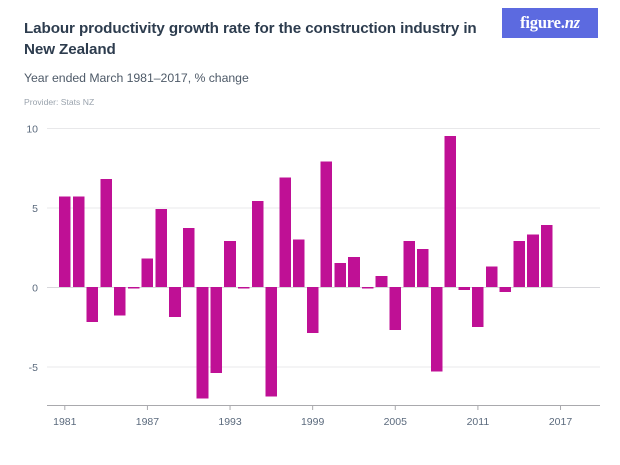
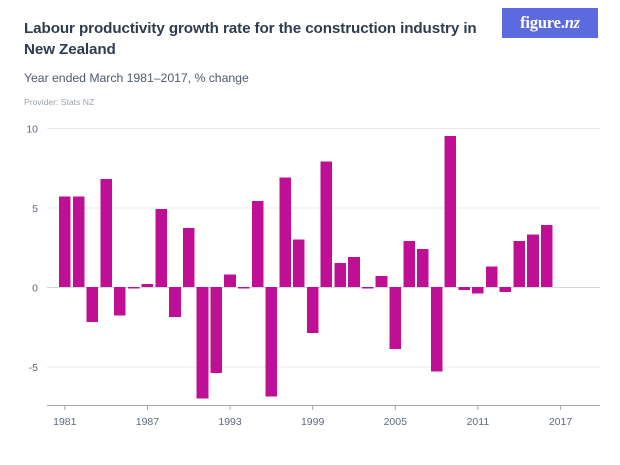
1987: 1.8 -> 0.2
1993: 2.9 -> 0.8
2005: -2.7 -> -3.9
2011: -2.5 -> -0.4
